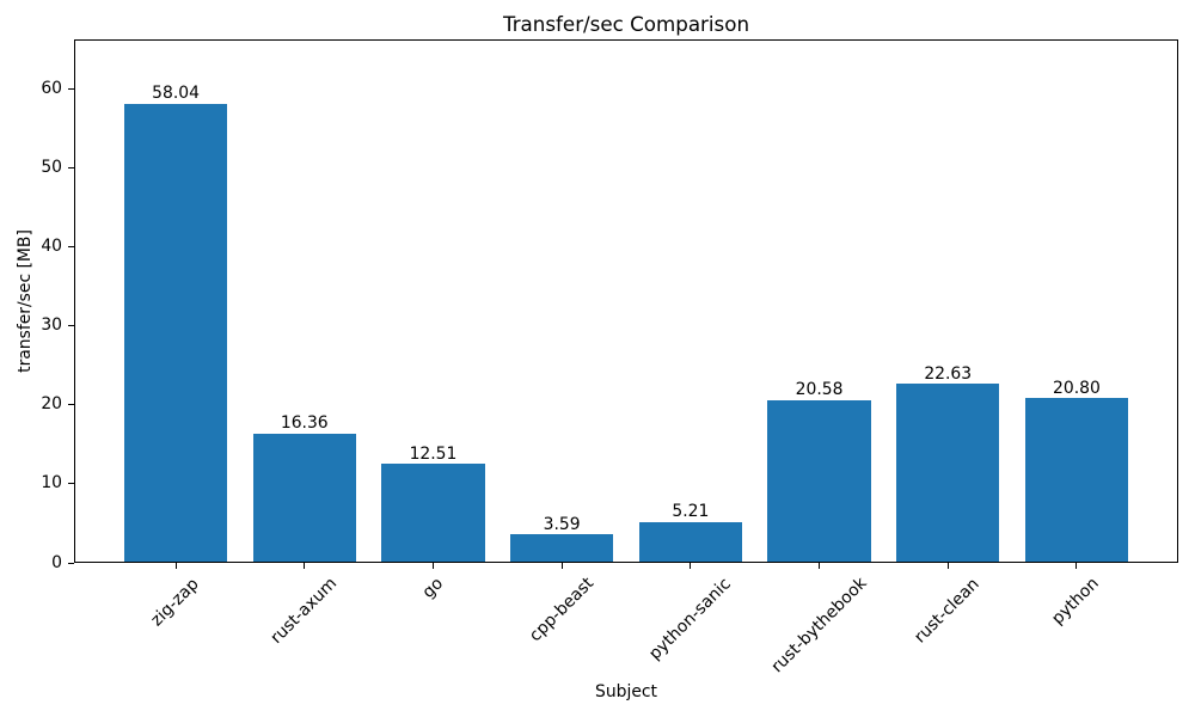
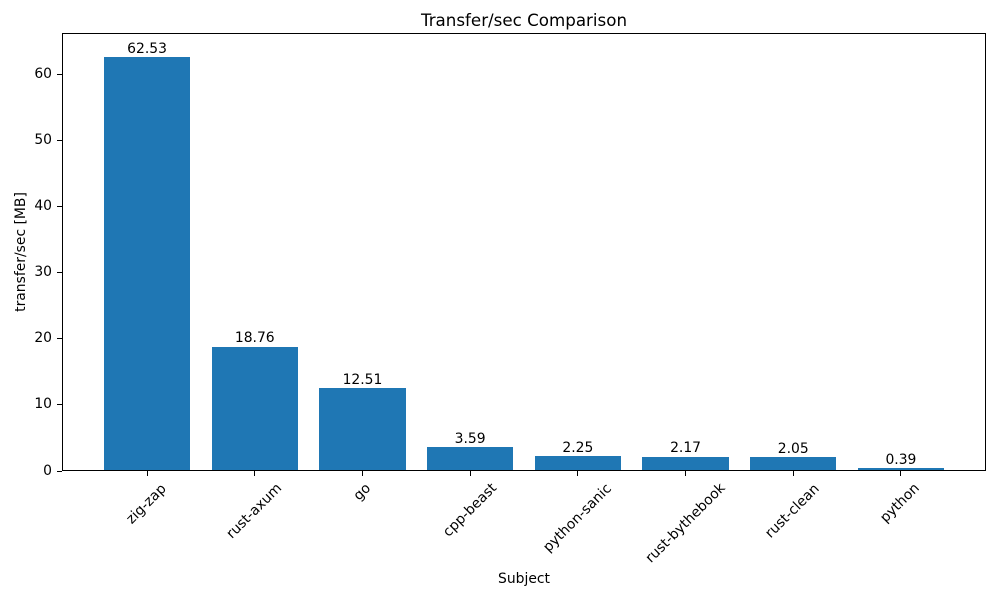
zig-zap: 58.04 -> 62.53
rust-axum: 16.36 -> 18.76
python-sanic: 5.21 -> 2.25
rust-bythebook: 20.58 -> 2.17
rust-clean: 22.63 -> 2.05
python: 20.80 -> 0.39
